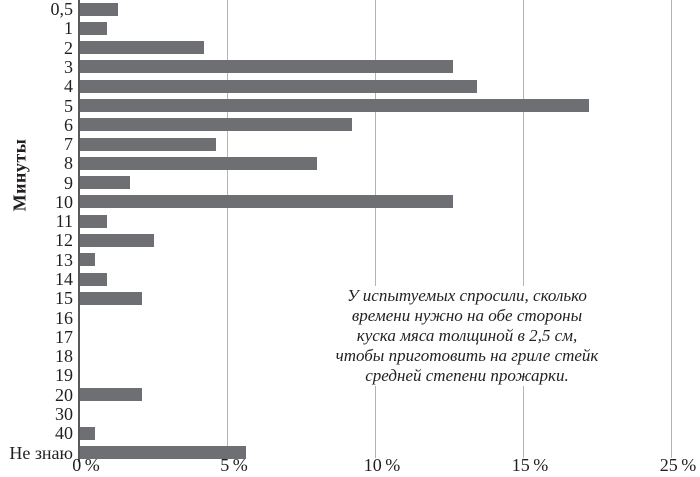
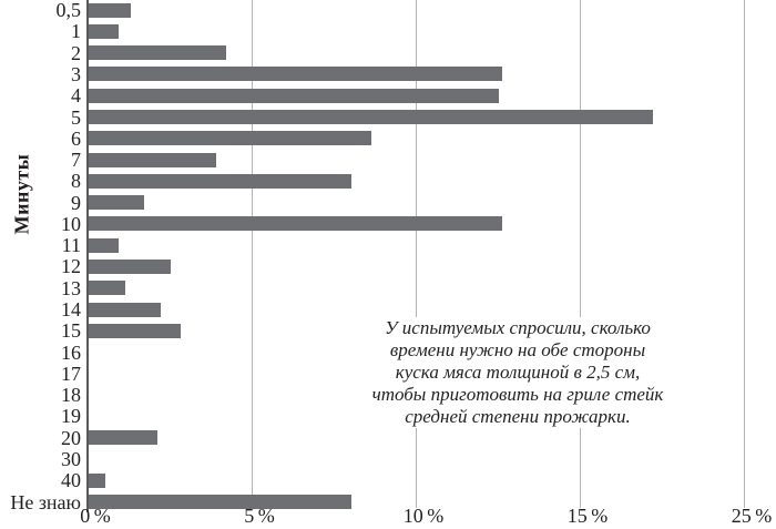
4: 13.4% -> 12.5%
6: 9.2% -> 8.6%
7: 4.6% -> 3.9%
13: 0.5% -> 1.1%
14: 0.9% -> 2.2%
15: 2.1% -> 2.8%
Не знаю: 5.6% -> 8.0%
